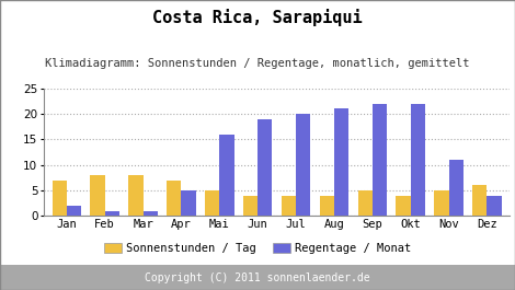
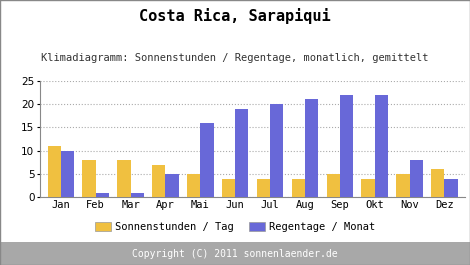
Sonnenstunden / Tag/Jan: 7 -> 11
Regentage / Monat/Jan: 2 -> 10
Regentage / Monat/Nov: 11 -> 8
